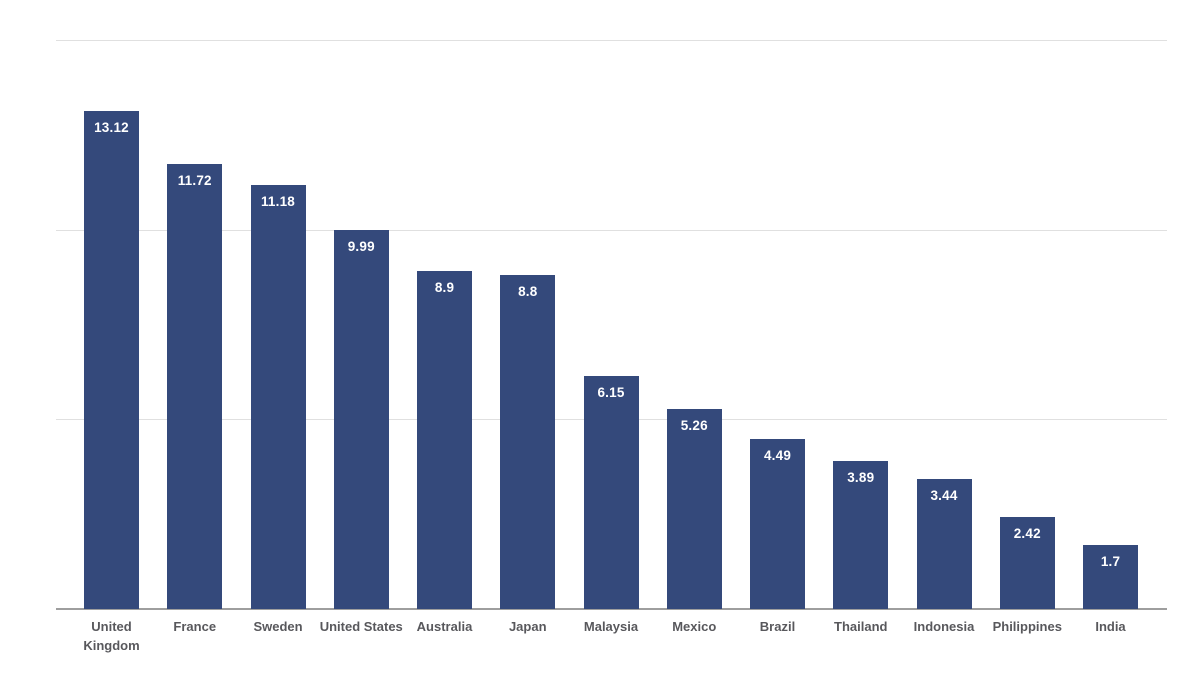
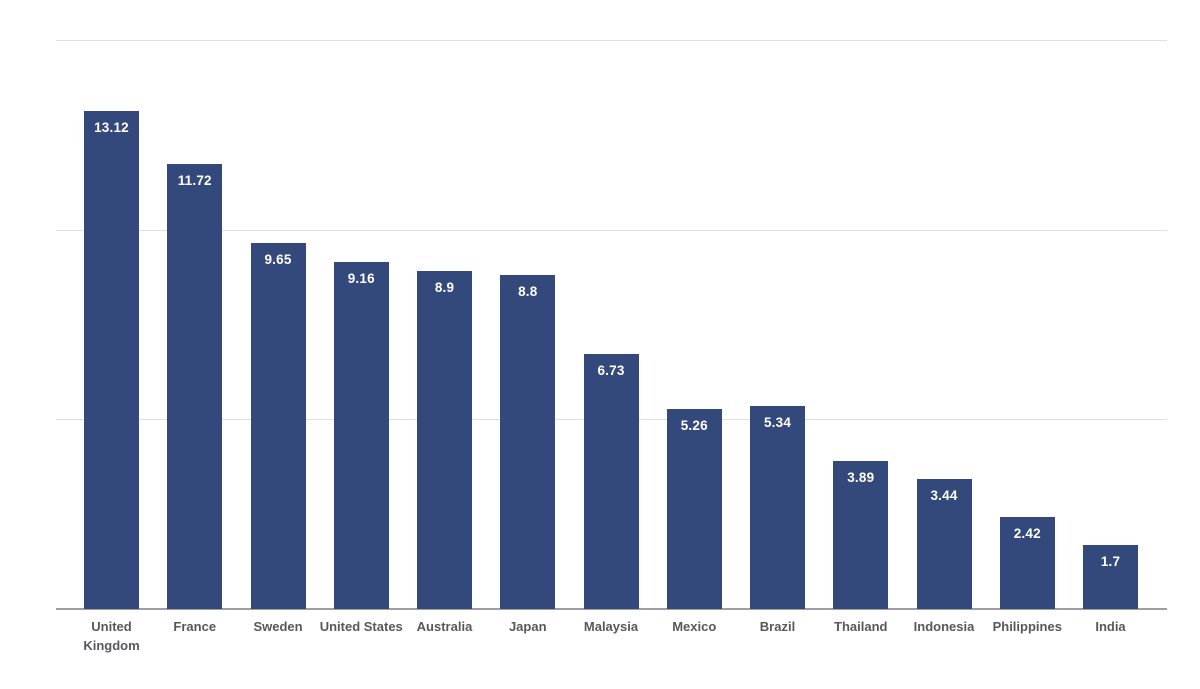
Sweden: 11.18 -> 9.65
United States: 9.99 -> 9.16
Malaysia: 6.15 -> 6.73
Brazil: 4.49 -> 5.34
